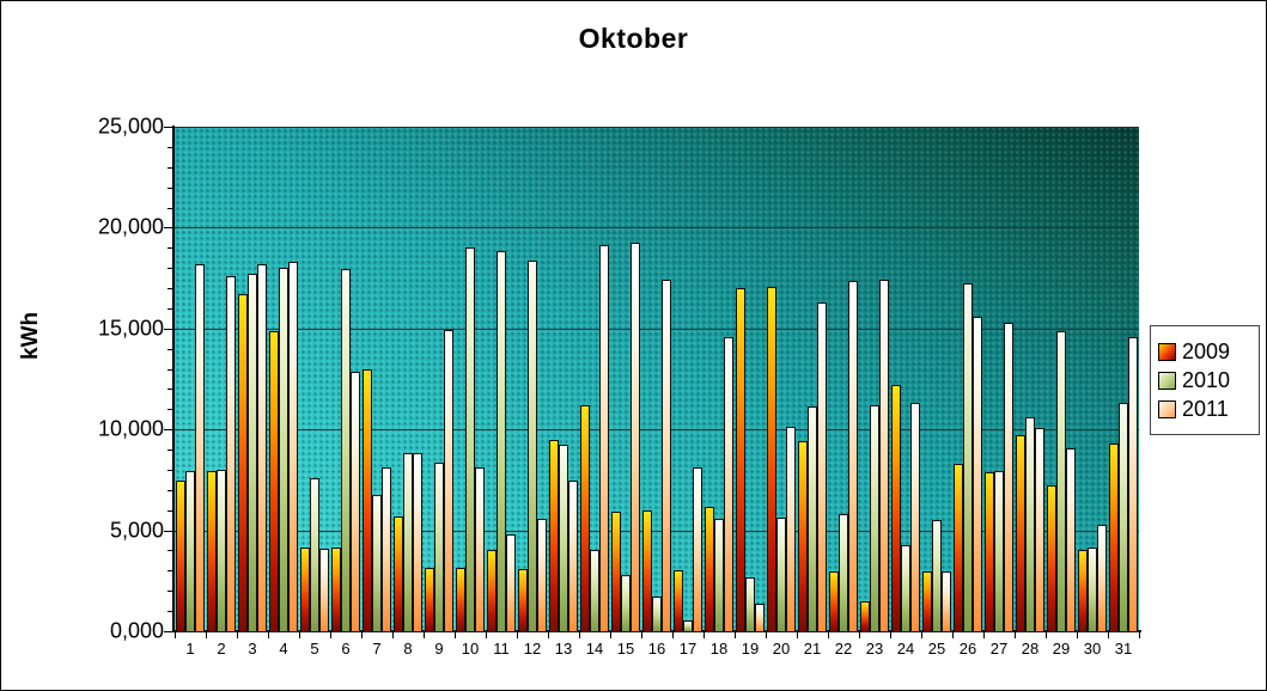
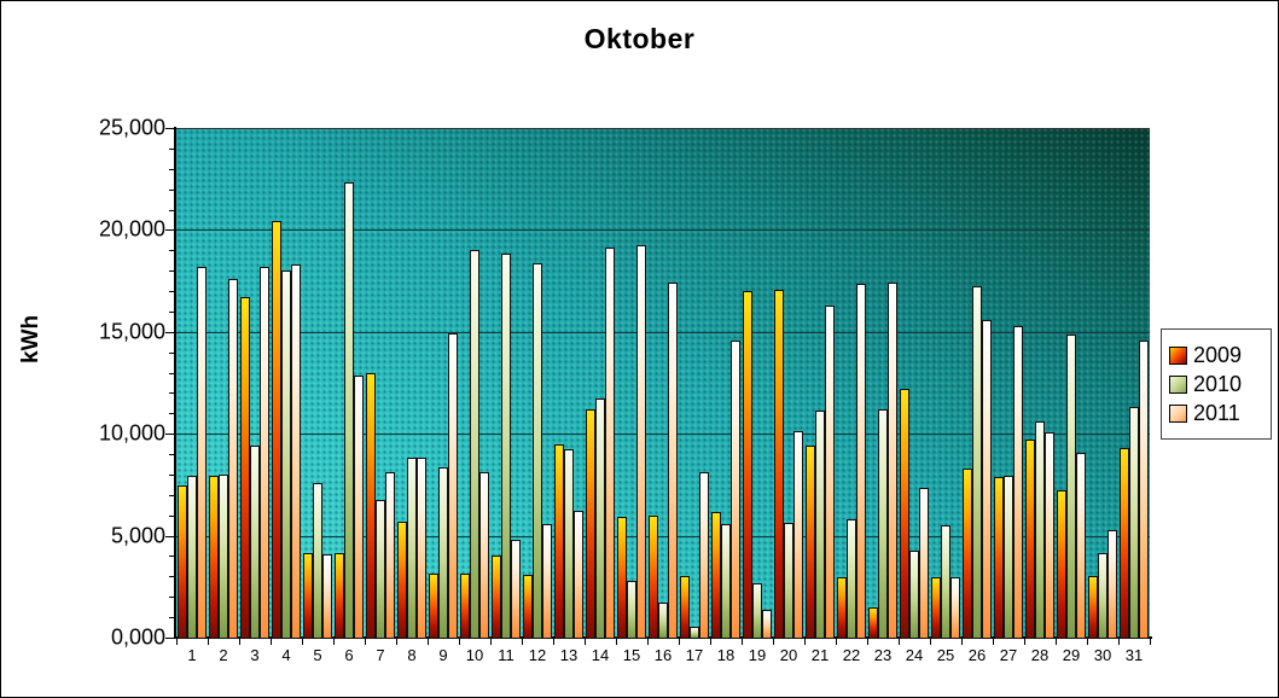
2010/3: 17800 -> 9500
2009/4: 15000 -> 20500
2010/6: 18000 -> 22400
2011/13: 7600 -> 6300
2010/14: 4100 -> 11800
2011/24: 11400 -> 7400
2009/30: 4100 -> 3100
